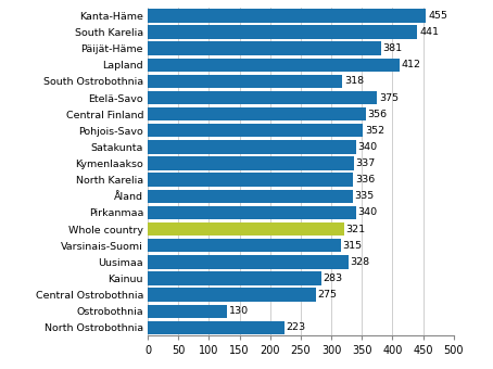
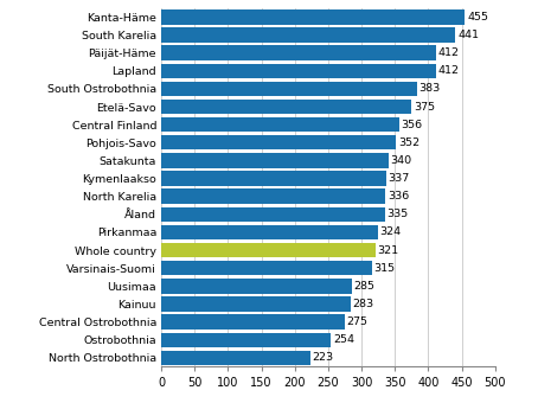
Päijät-Häme: 381 -> 412
South Ostrobothnia: 318 -> 383
Pirkanmaa: 340 -> 324
Uusimaa: 328 -> 285
Ostrobothnia: 130 -> 254
